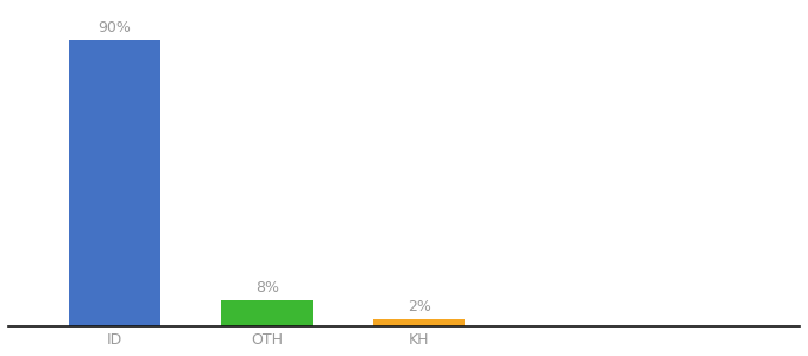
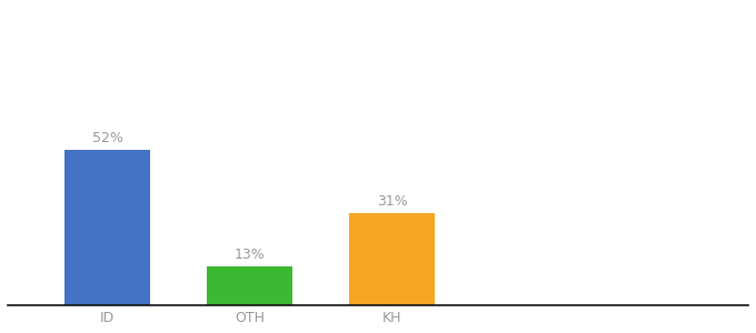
ID: 90% -> 52%
OTH: 8% -> 13%
KH: 2% -> 31%
